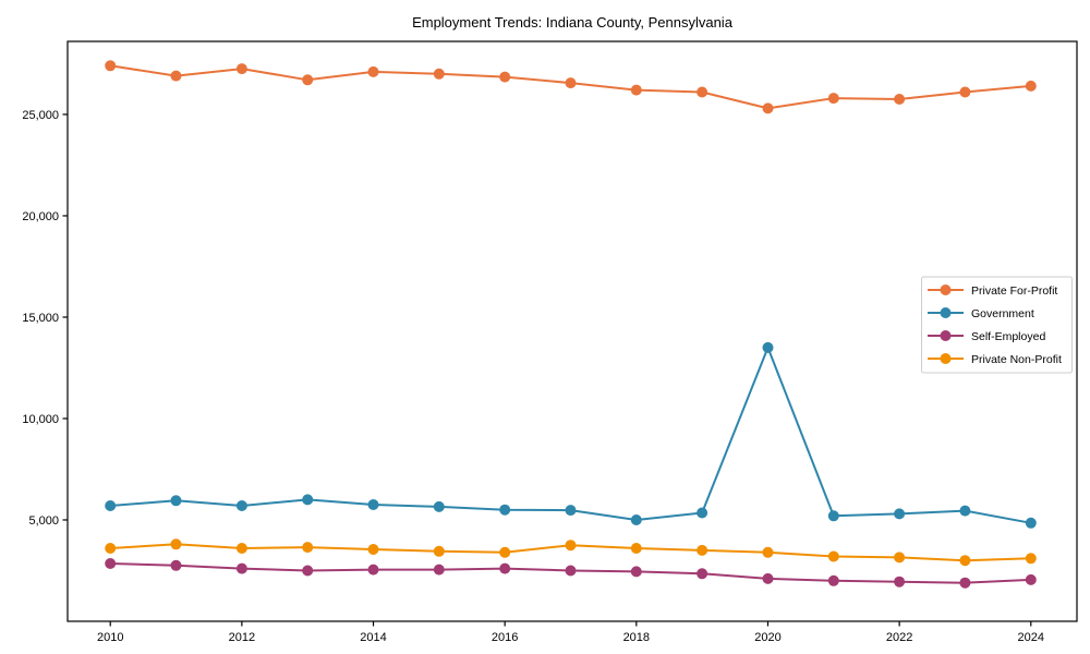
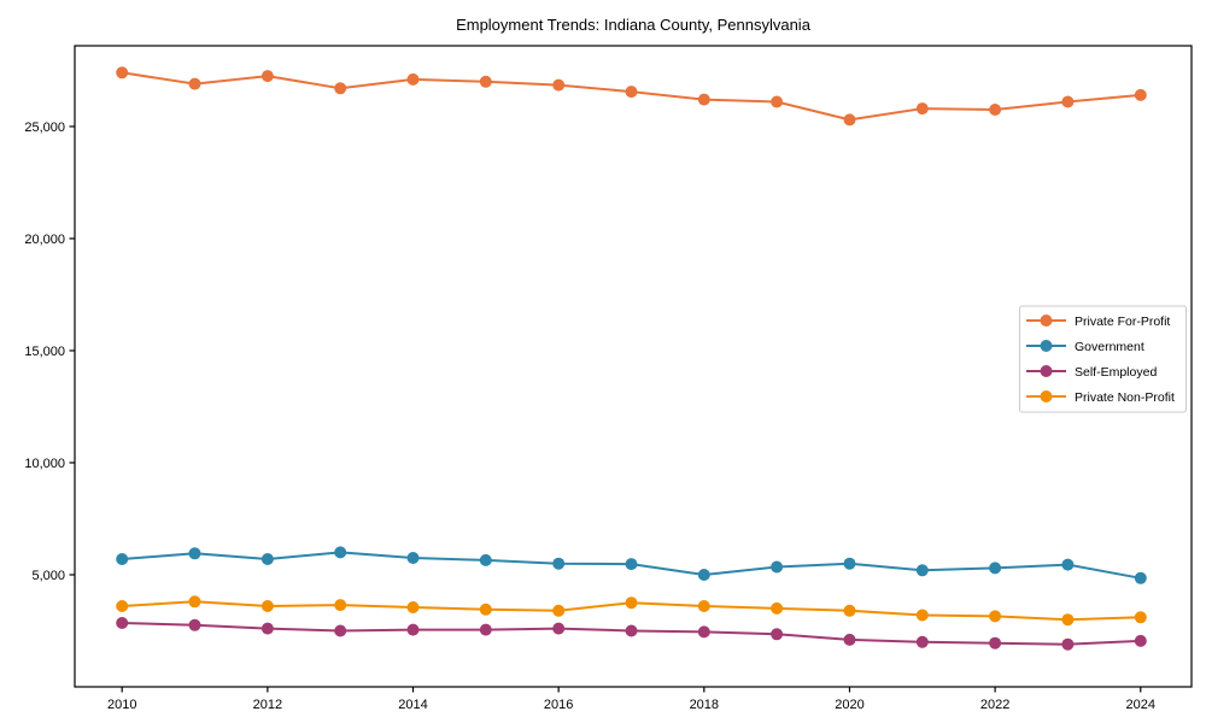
Government/2020: 13500 -> 5500
